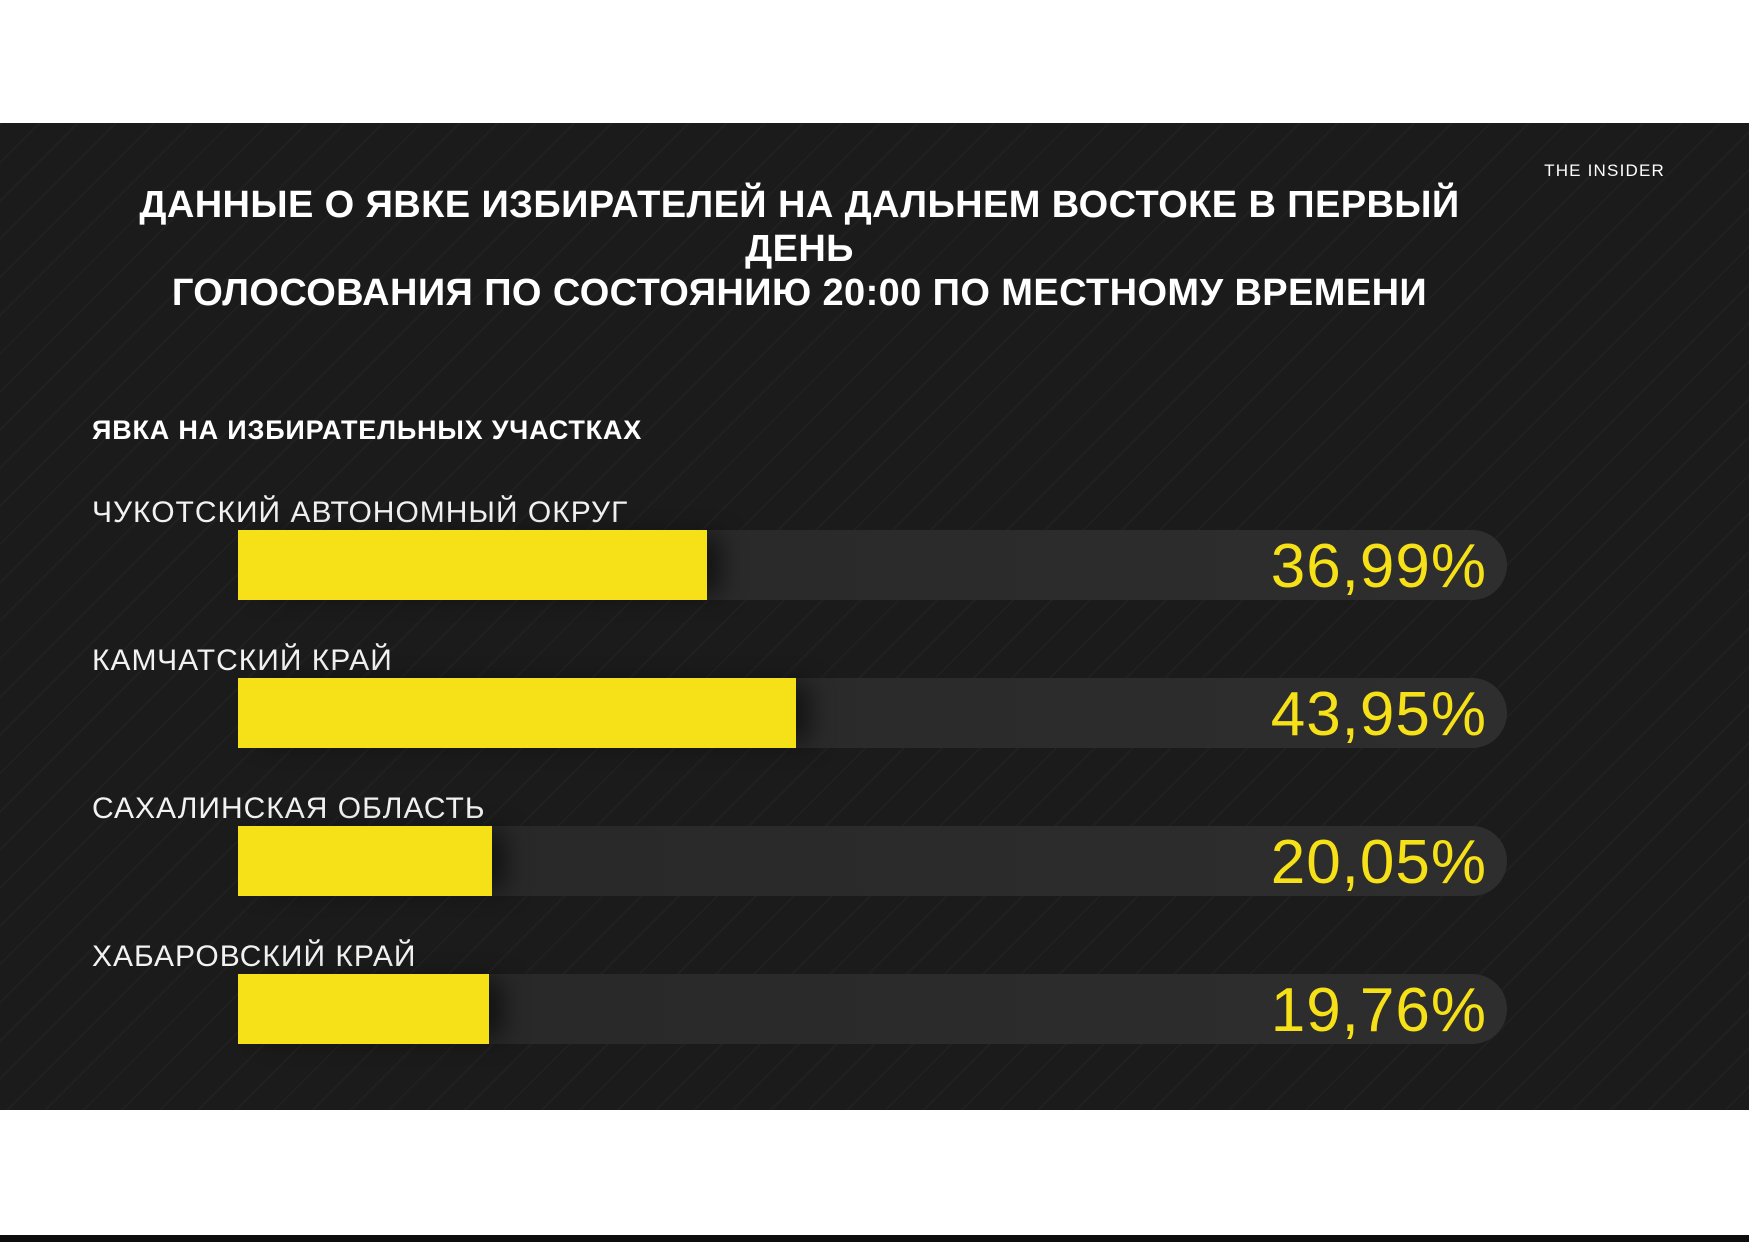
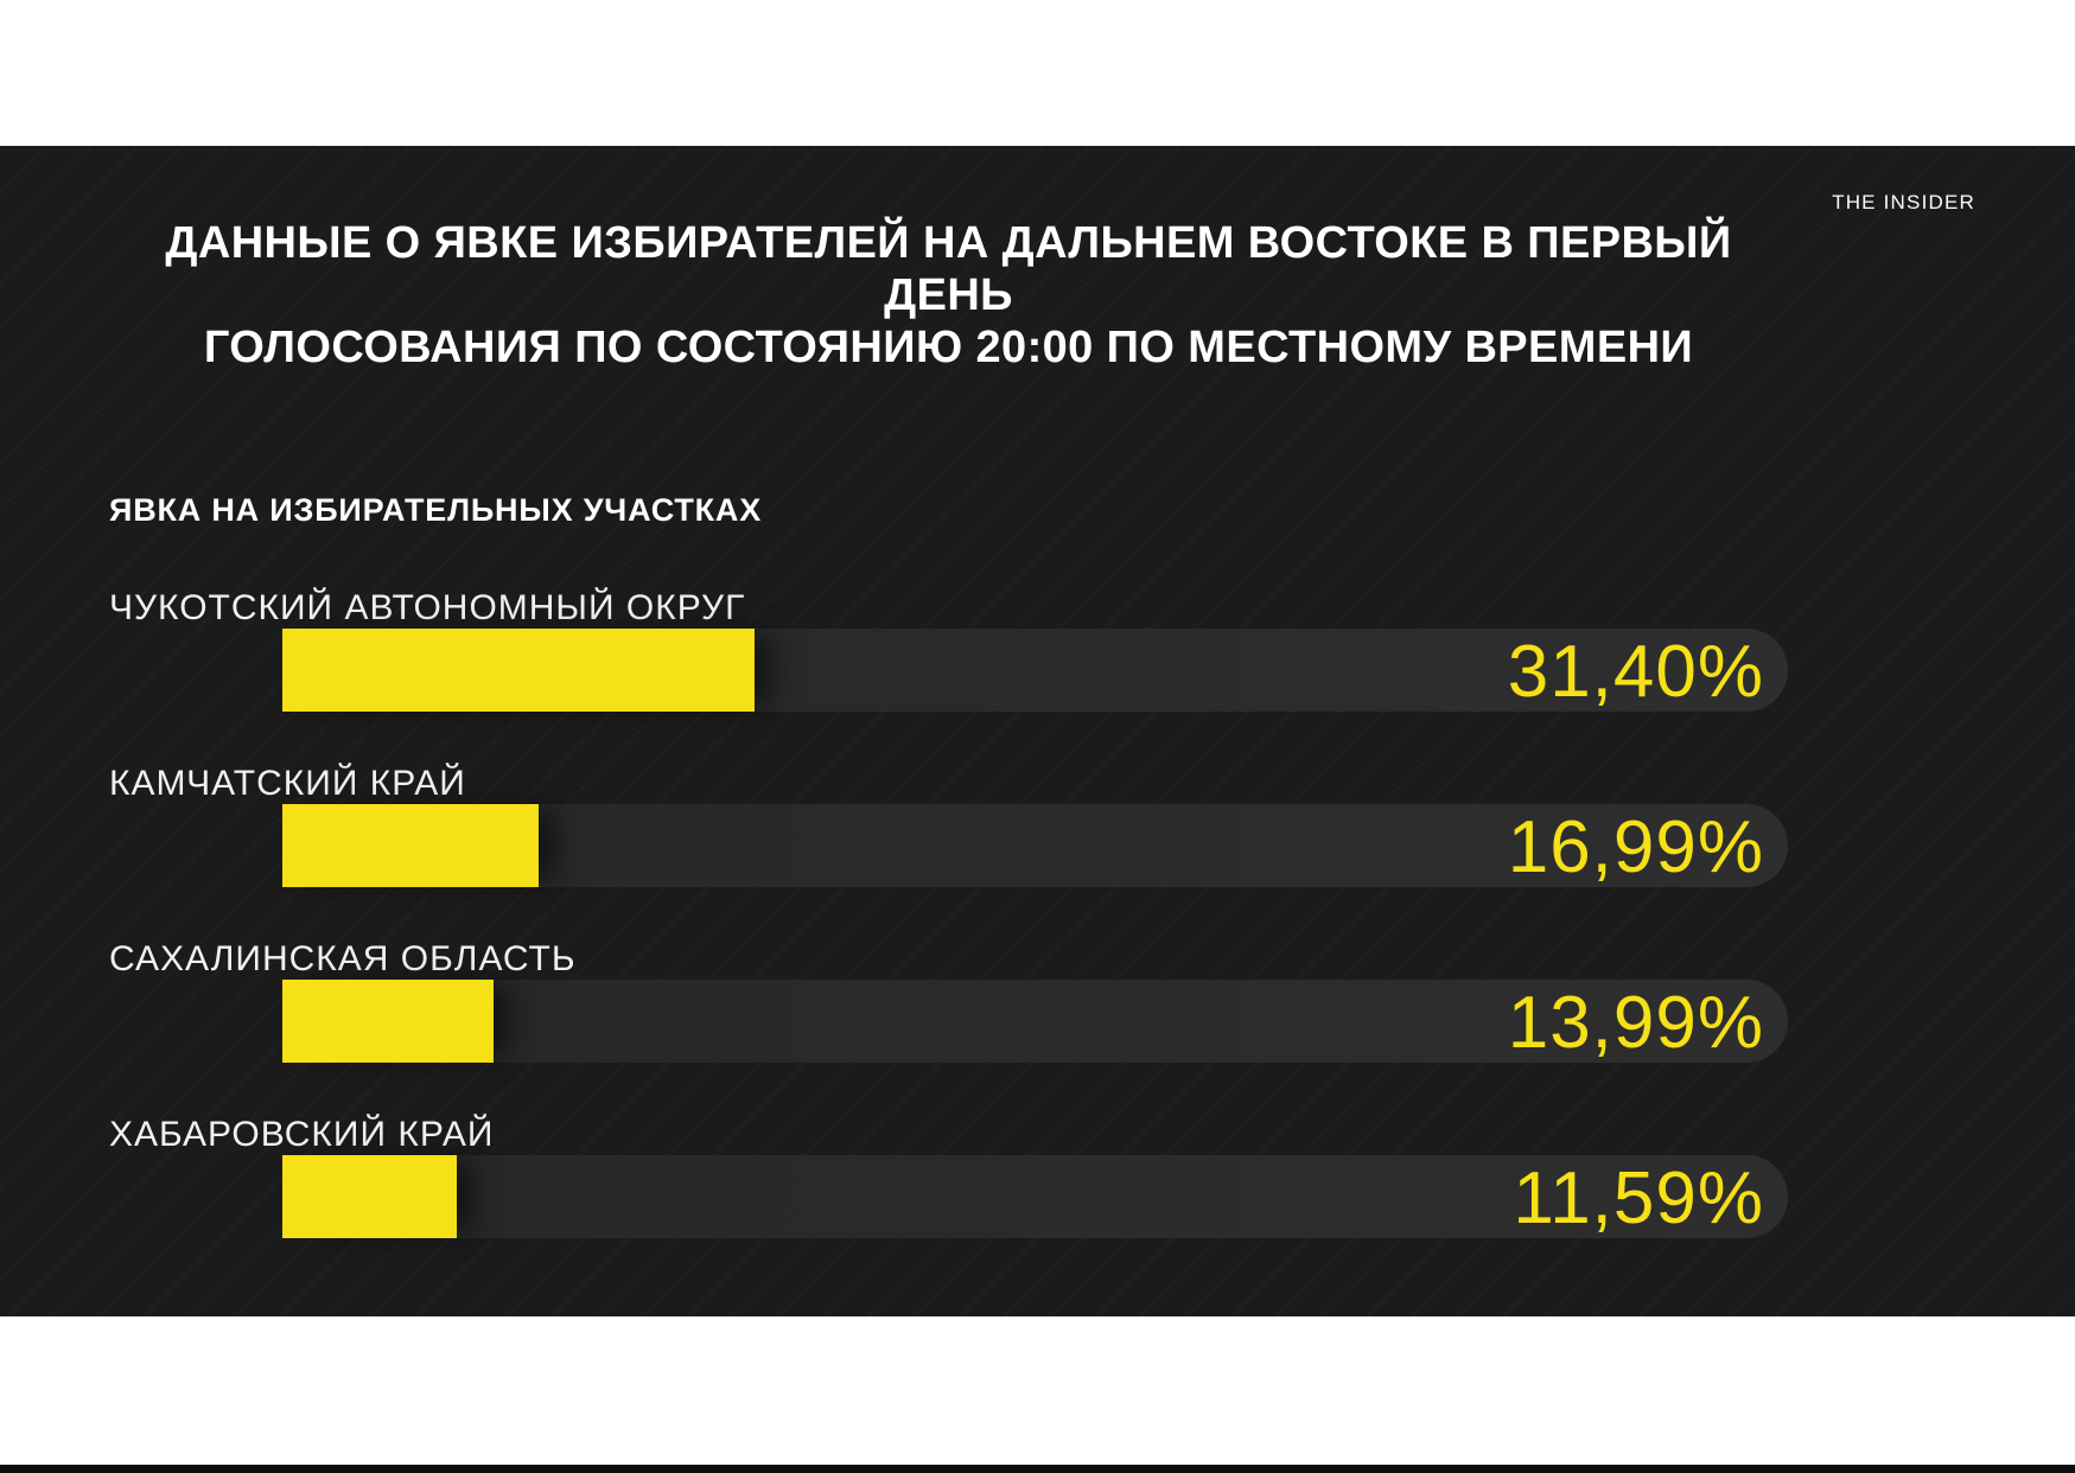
ЧУКОТСКИЙ АВТОНОМНЫЙ ОКРУГ: 36,99% -> 31,40%
КАМЧАТСКИЙ КРАЙ: 43,95% -> 16,99%
САХАЛИНСКАЯ ОБЛАСТЬ: 20,05% -> 13,99%
ХАБАРОВСКИЙ КРАЙ: 19,76% -> 11,59%
